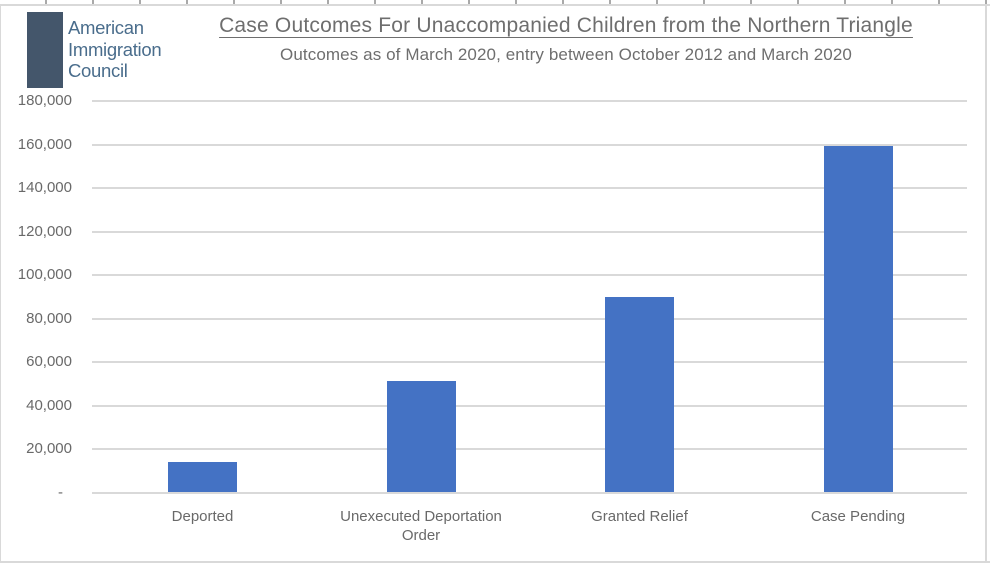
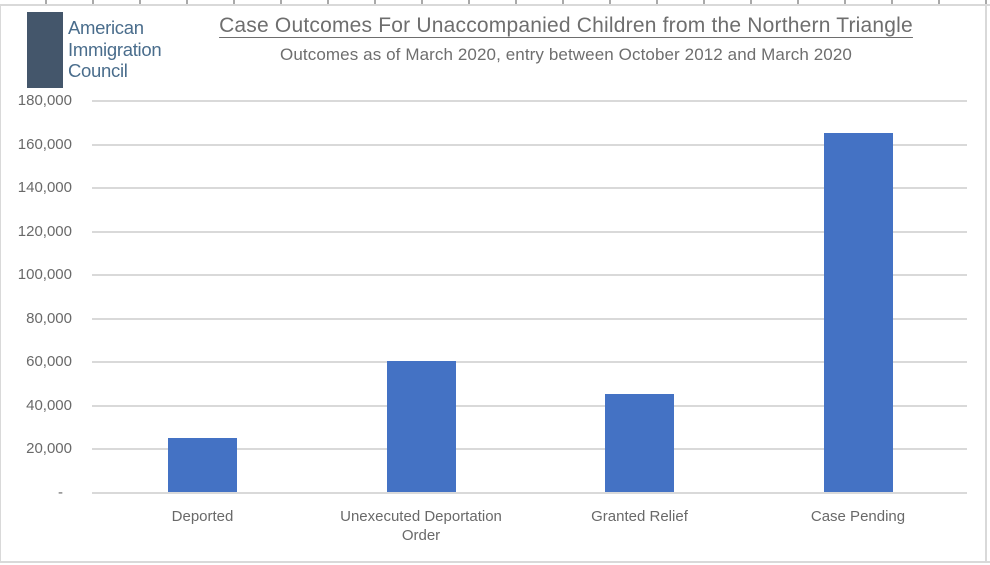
Deported: 14000 -> 25000
Unexecuted Deportation Order: 51000 -> 60000
Granted Relief: 90000 -> 45000
Case Pending: 159000 -> 165000
